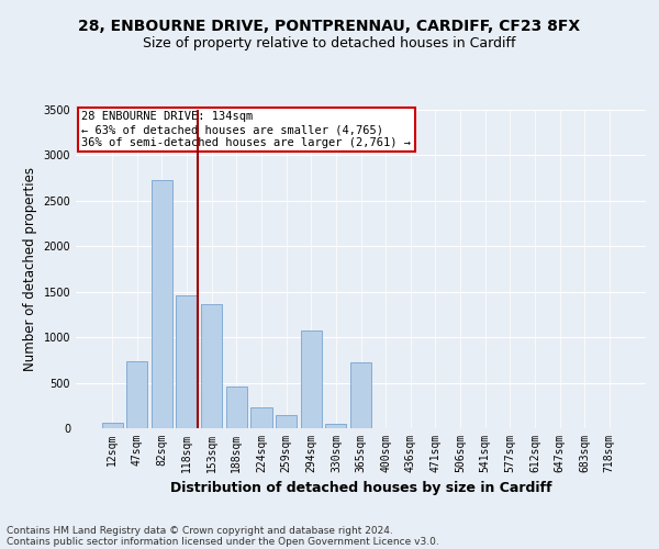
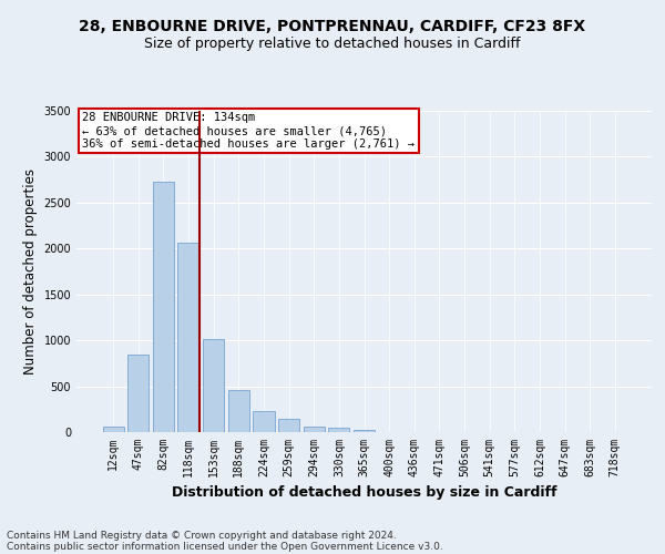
47sqm: 740 -> 850
118sqm: 1460 -> 2060
153sqm: 1360 -> 1010
294sqm: 1080 -> 60
365sqm: 720 -> 30
